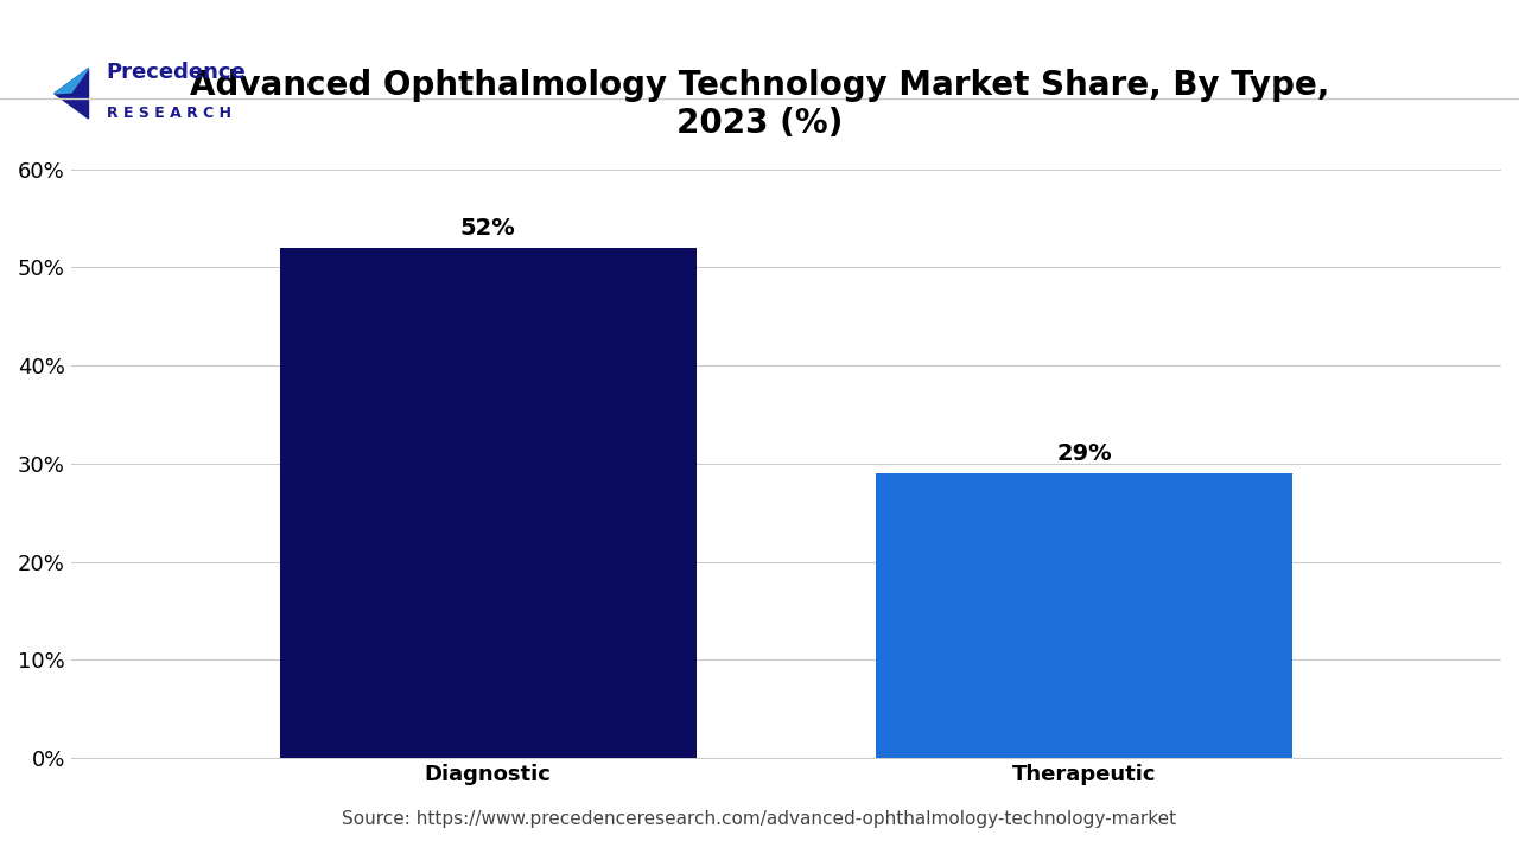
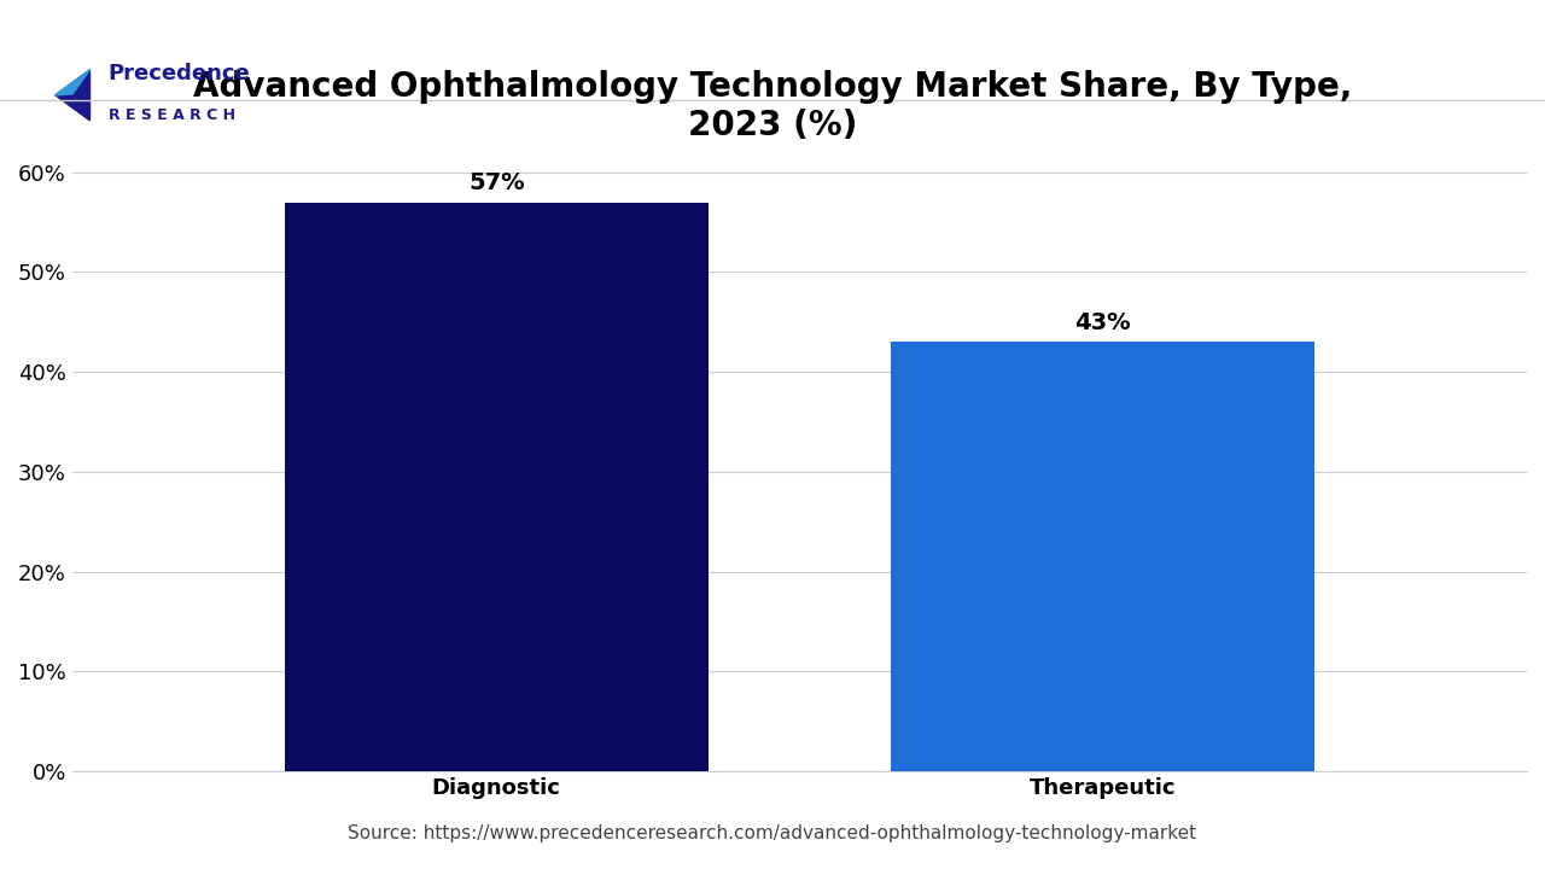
Diagnostic: 52% -> 57%
Therapeutic: 29% -> 43%
